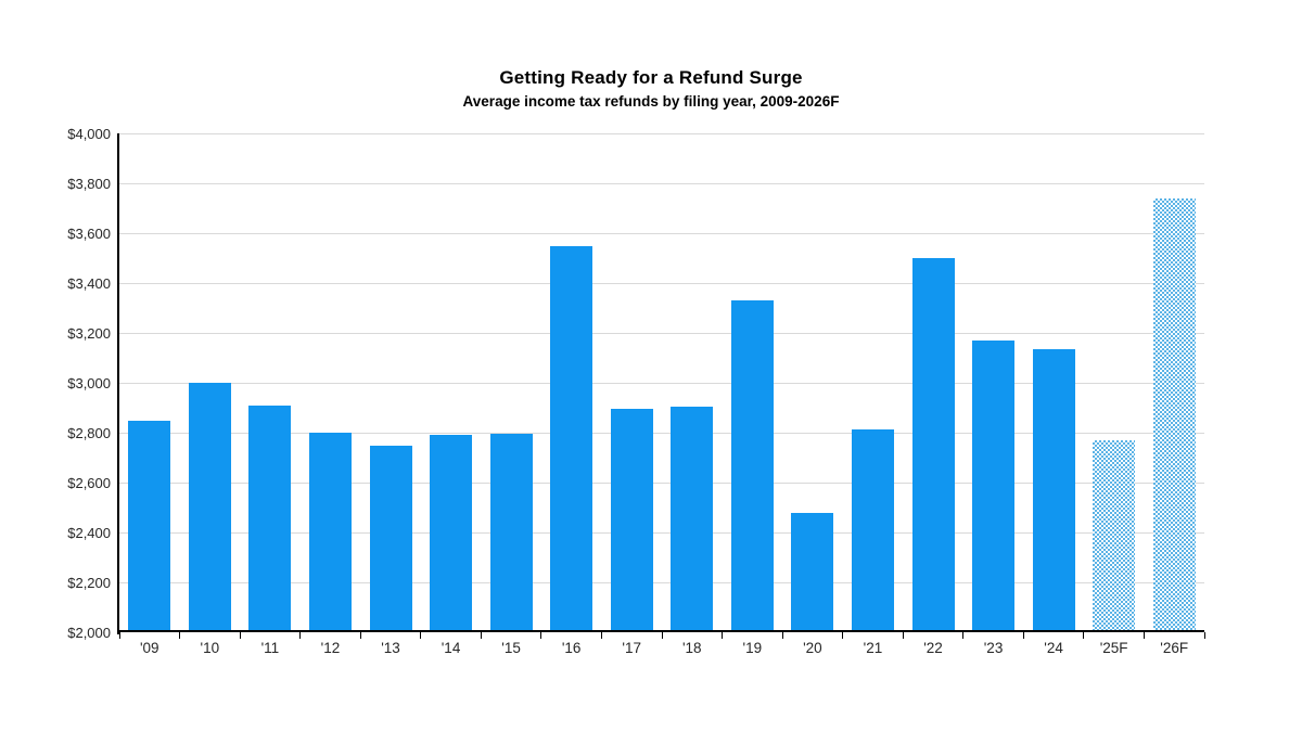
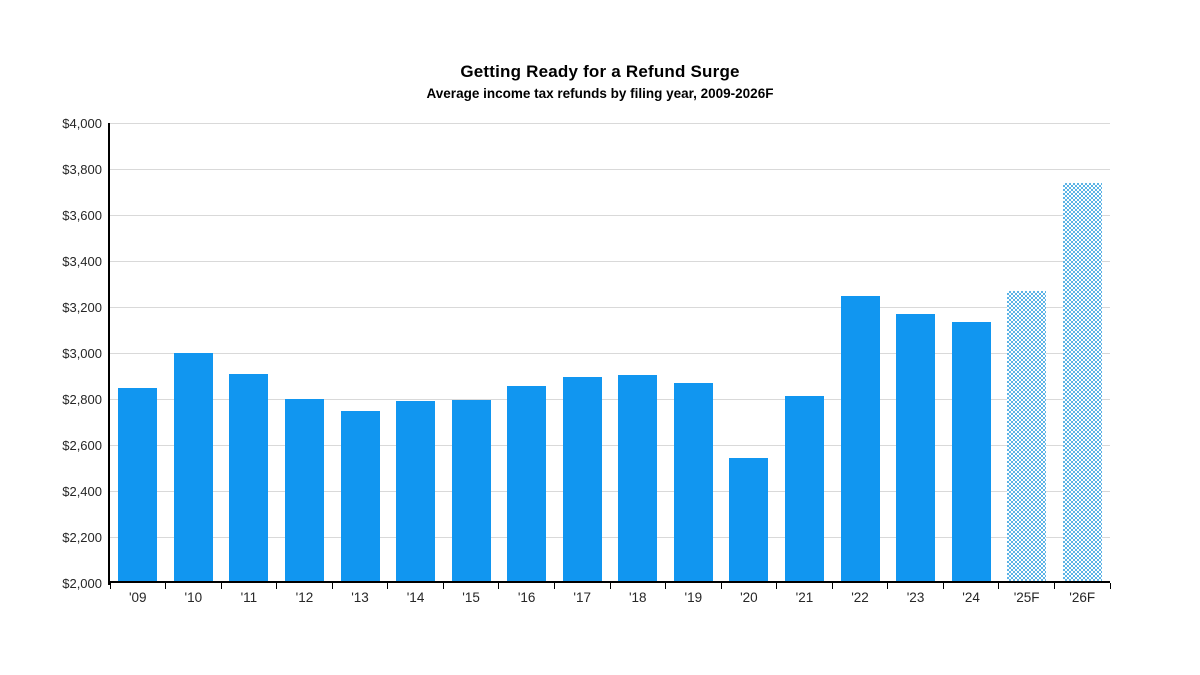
'16: $3550 -> $2860
'19: $3330 -> $2870
'20: $2480 -> $2540
'22: $3500 -> $3250
'25F: $2770 -> $3270
